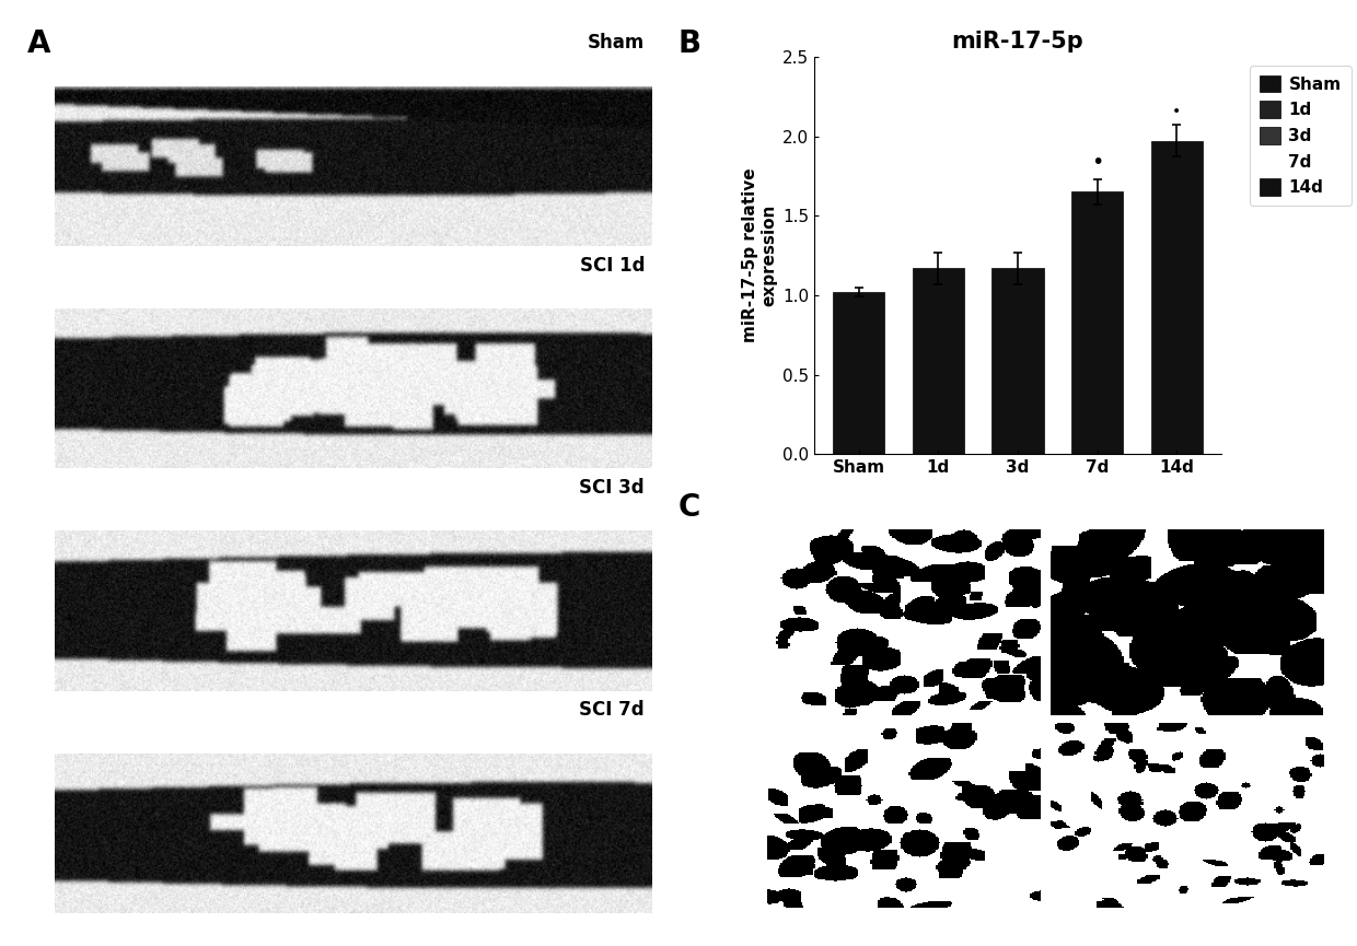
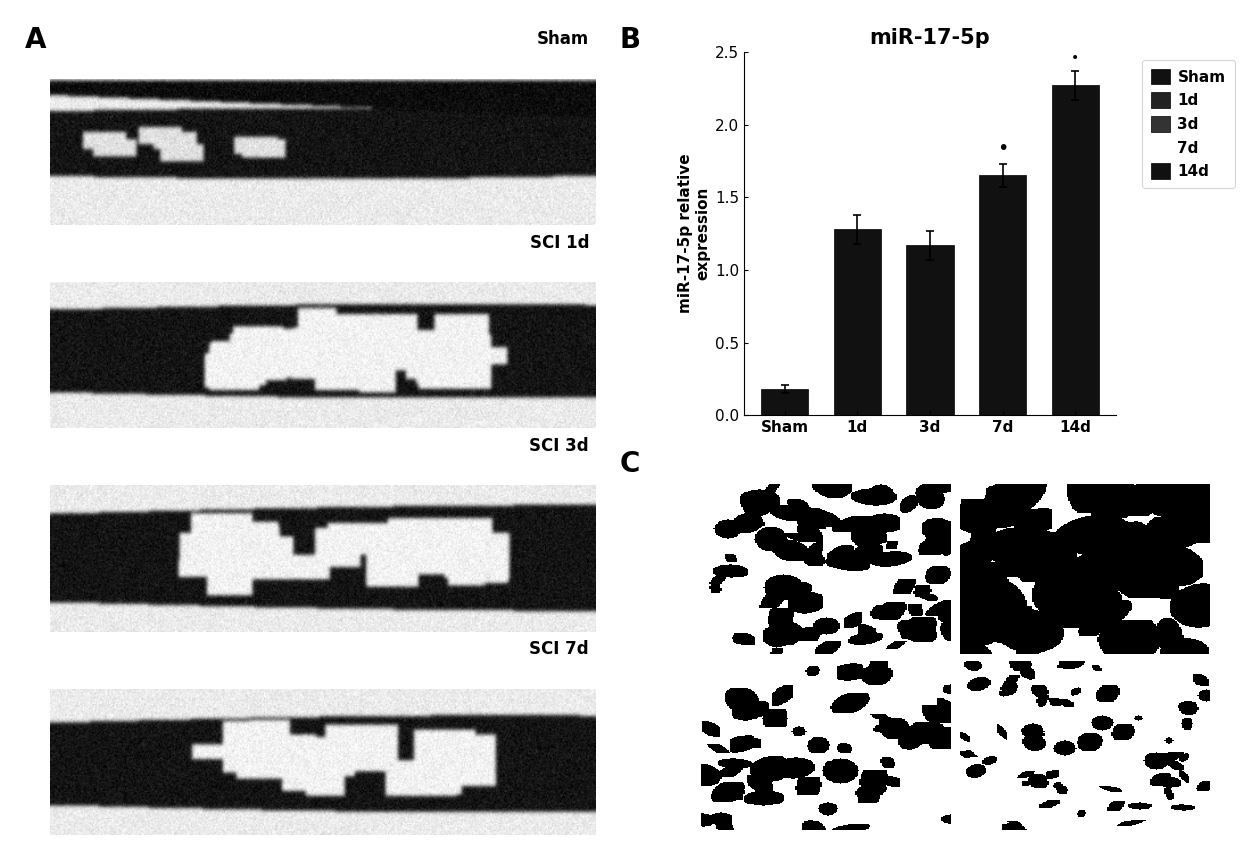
Sham: 1.02 -> 0.18
1d: 1.17 -> 1.28
14d: 1.97 -> 2.27
